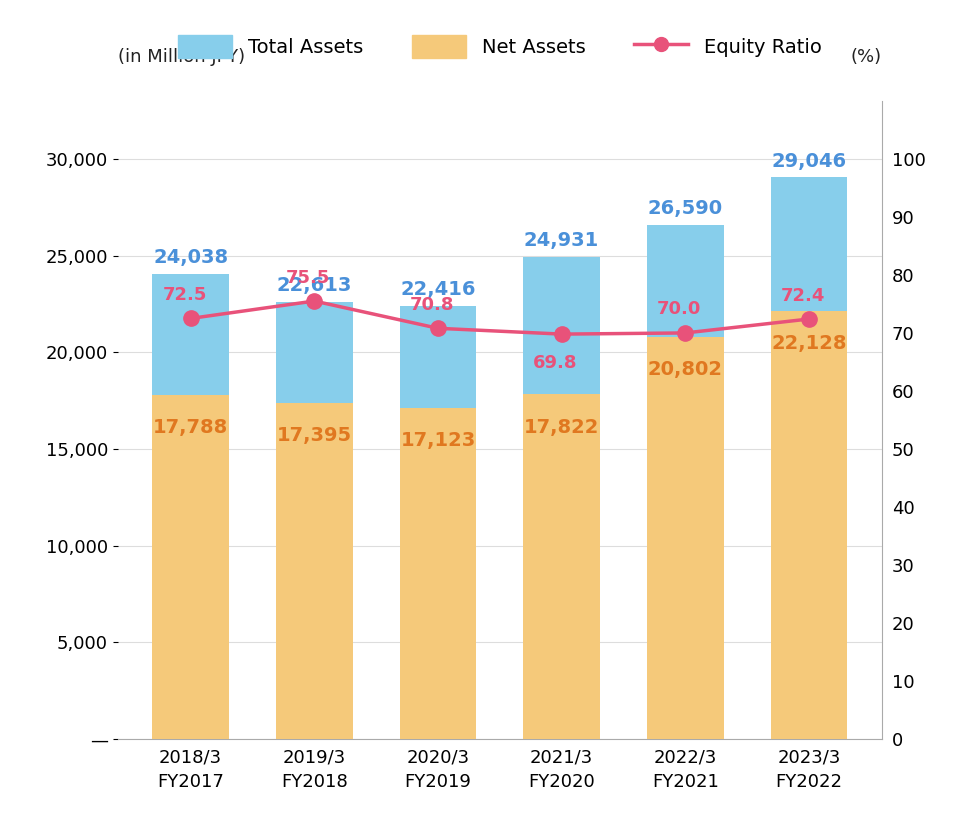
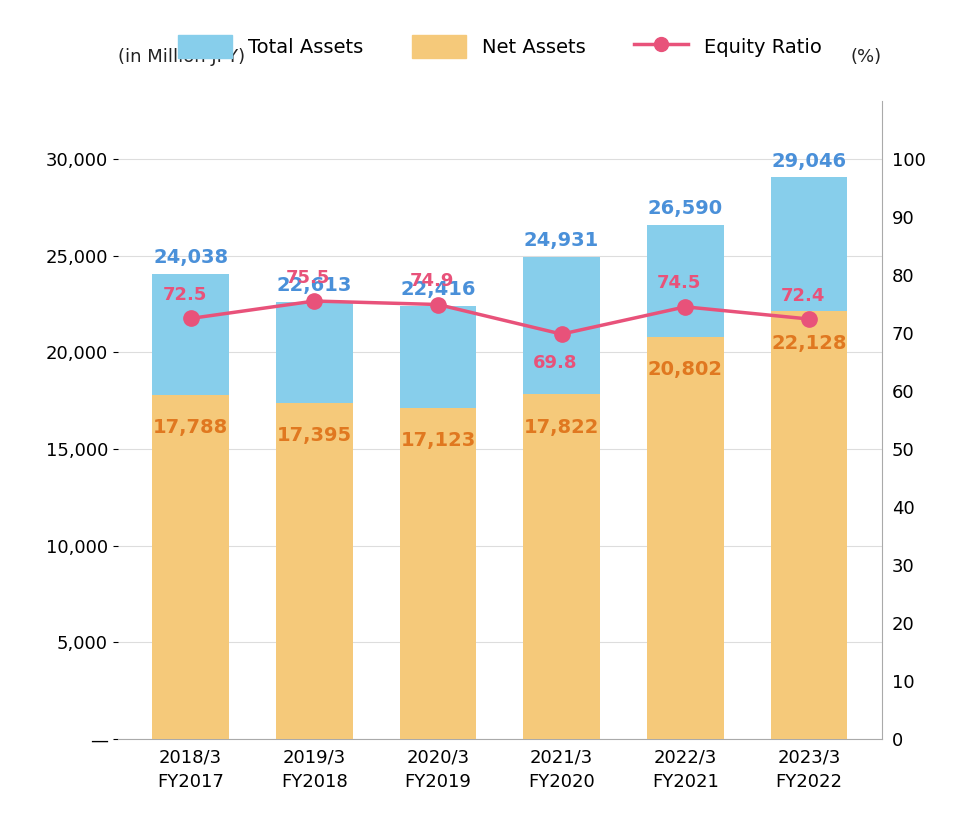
Equity Ratio/2020/3 FY2019: 70.8 -> 74.9
Equity Ratio/2022/3 FY2021: 70.0 -> 74.5
